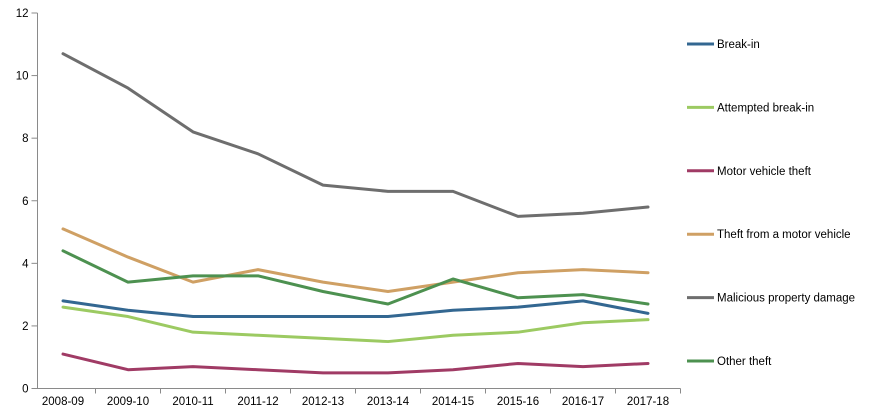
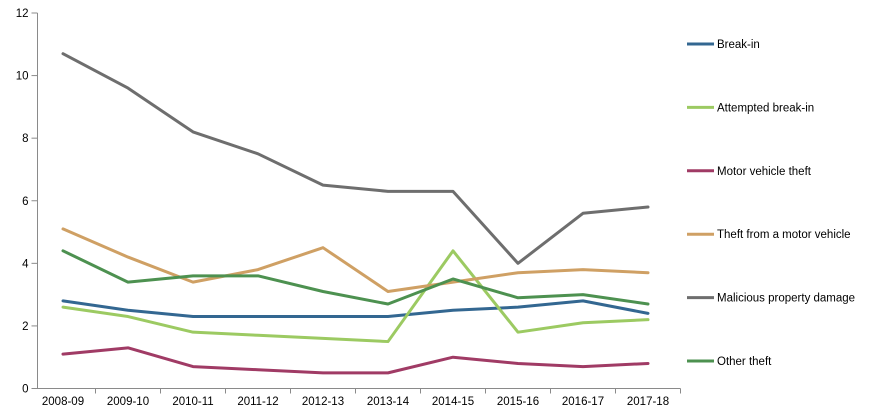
Motor vehicle theft/2009-10: 0.6 -> 1.3
Theft from a motor vehicle/2012-13: 3.4 -> 4.5
Attempted break-in/2014-15: 1.7 -> 4.4
Motor vehicle theft/2014-15: 0.6 -> 1.0
Malicious property damage/2015-16: 5.5 -> 4.0
